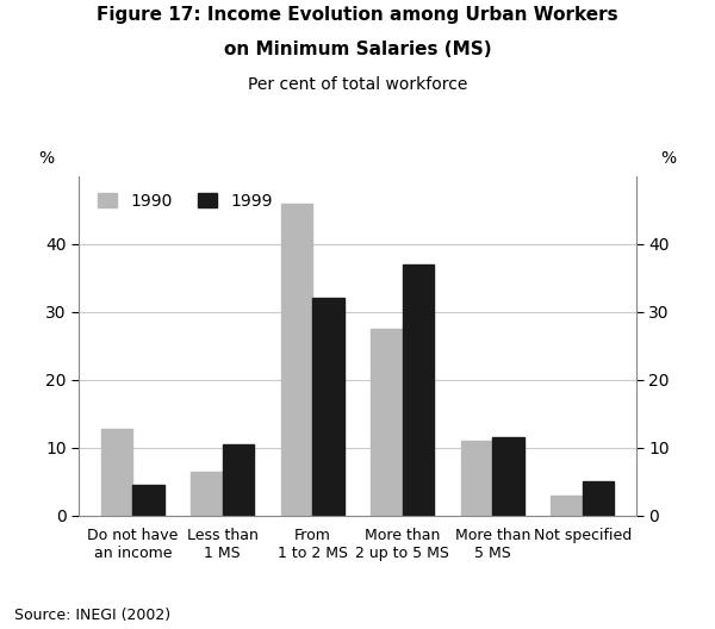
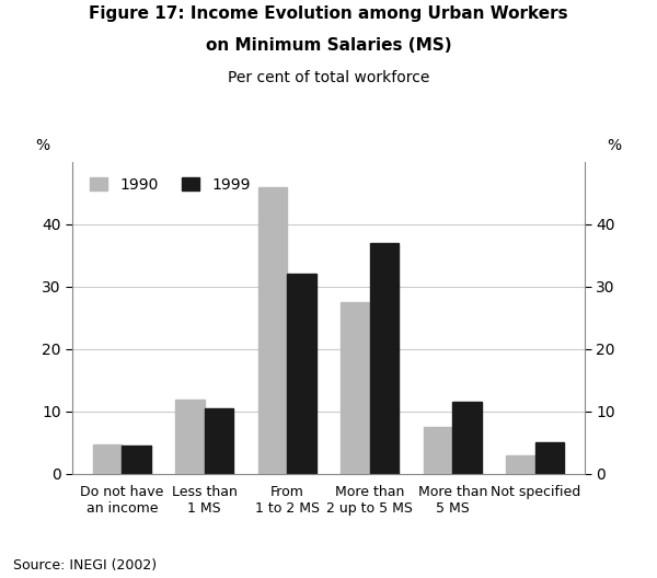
1990/Do not have an income: 12.8 -> 4.8
1990/Less than 1 MS: 6.4 -> 12.0
1990/More than 5 MS: 11.0 -> 7.5
